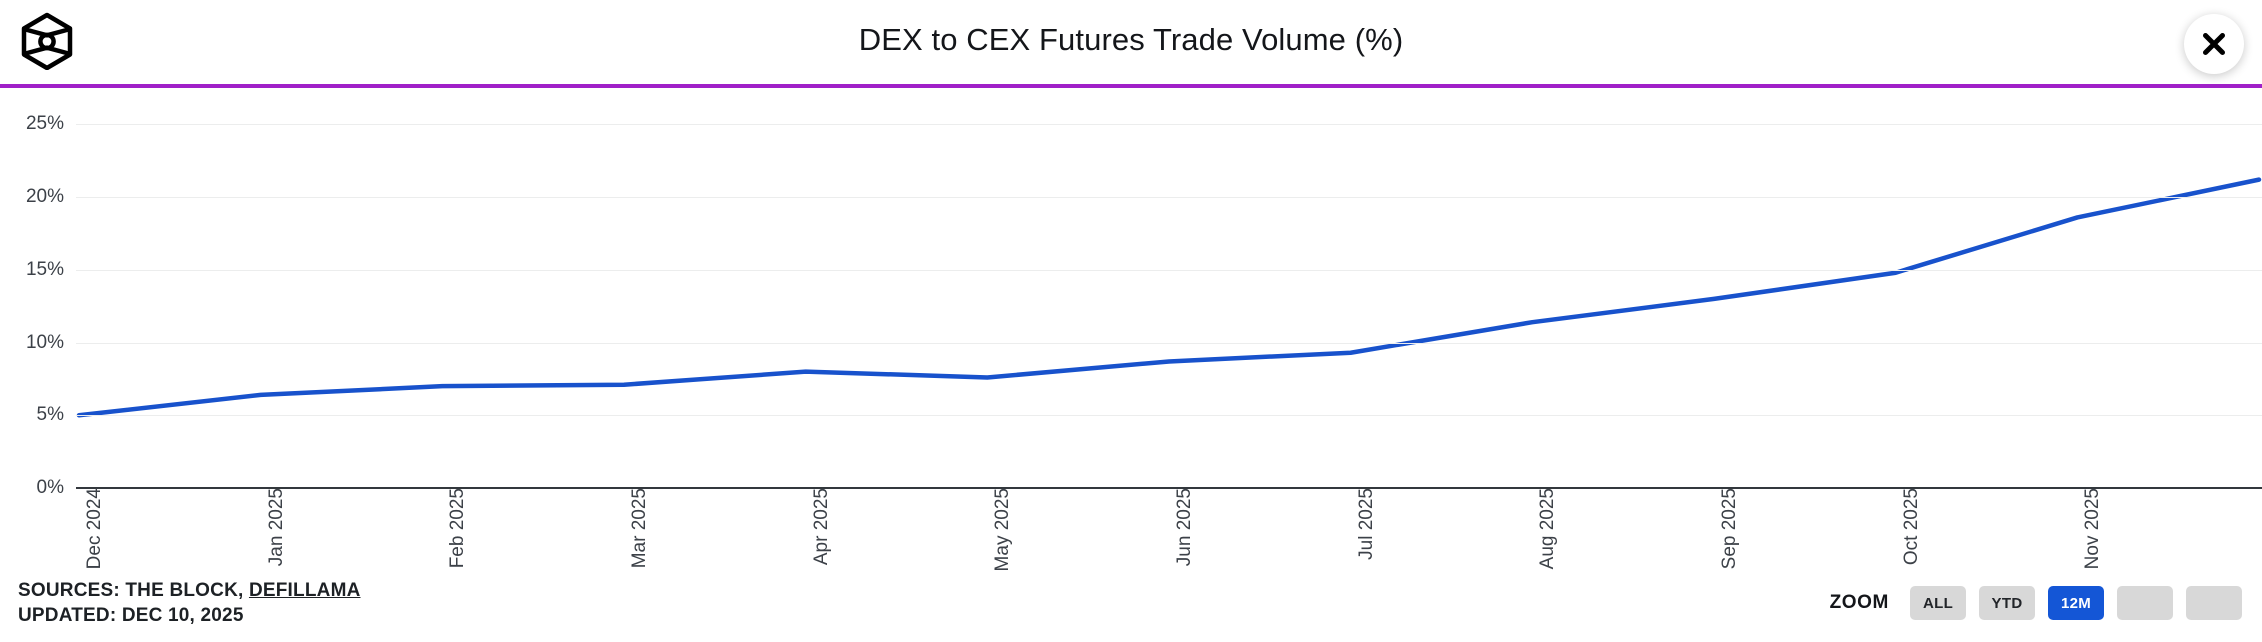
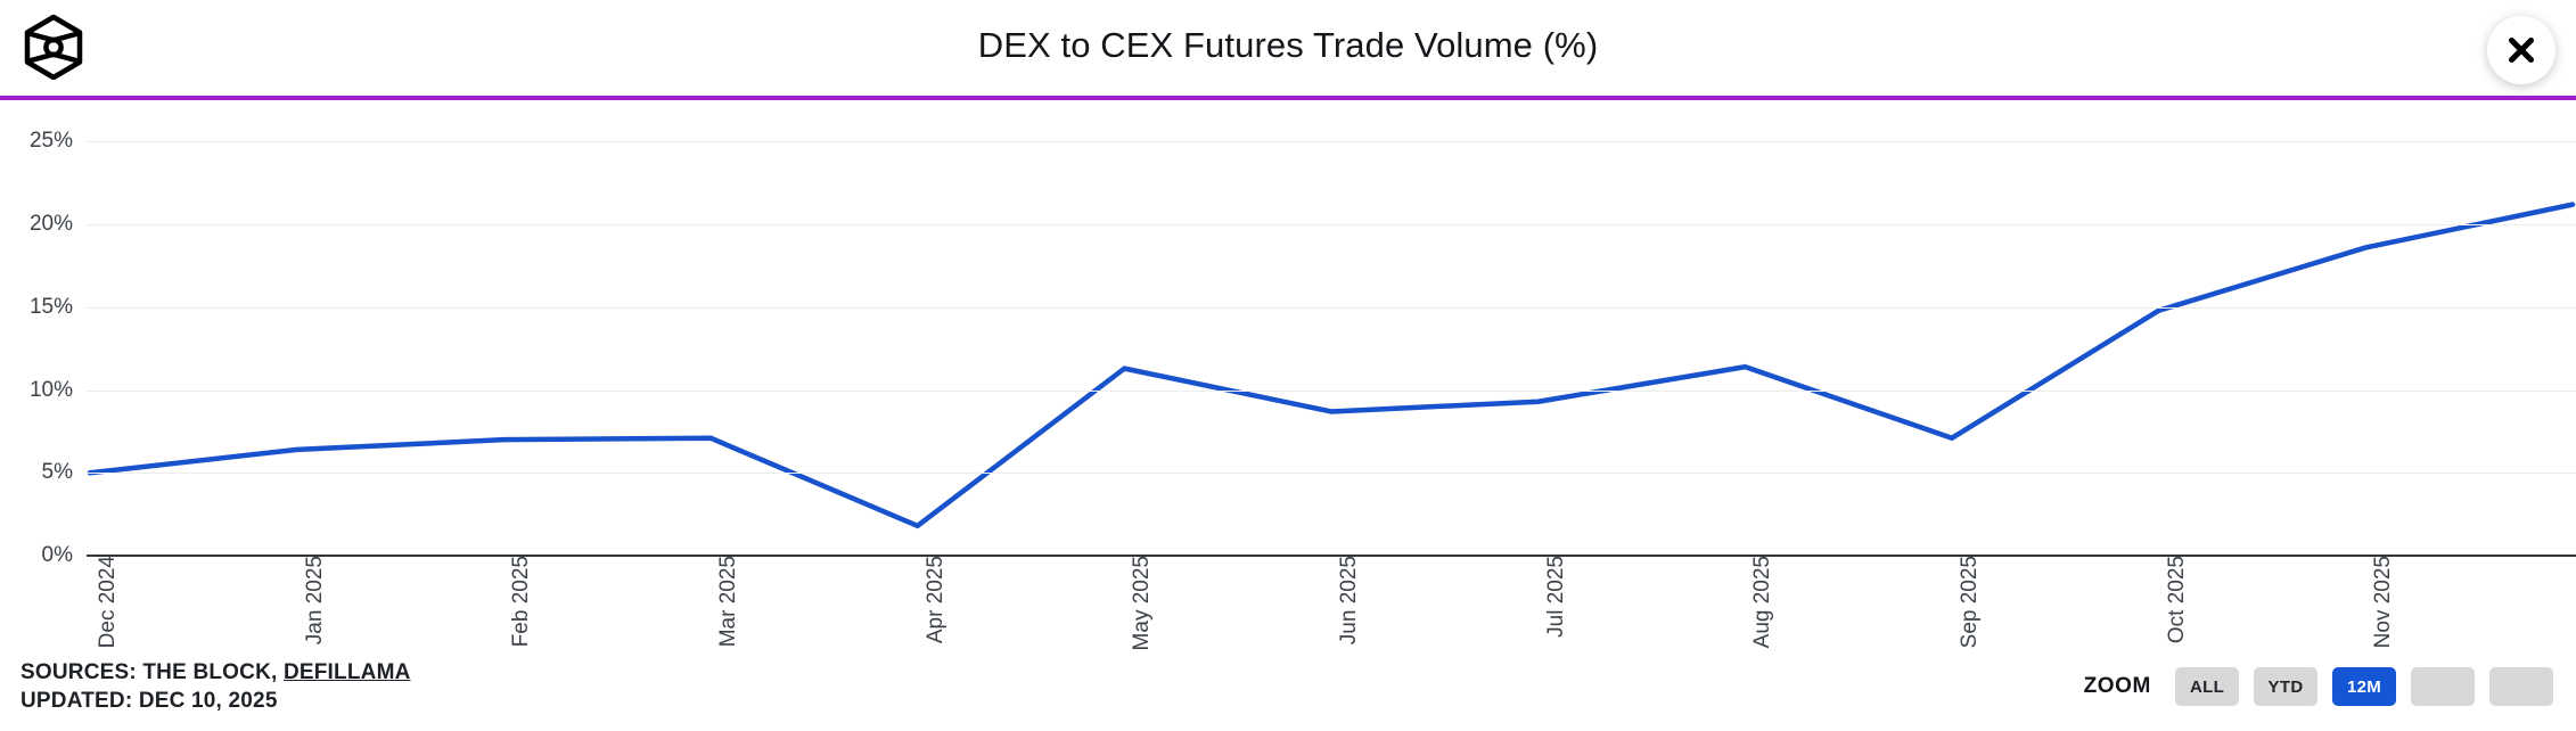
Apr 2025: 8.0% -> 1.8%
May 2025: 7.6% -> 11.3%
Sep 2025: 13.0% -> 7.1%
